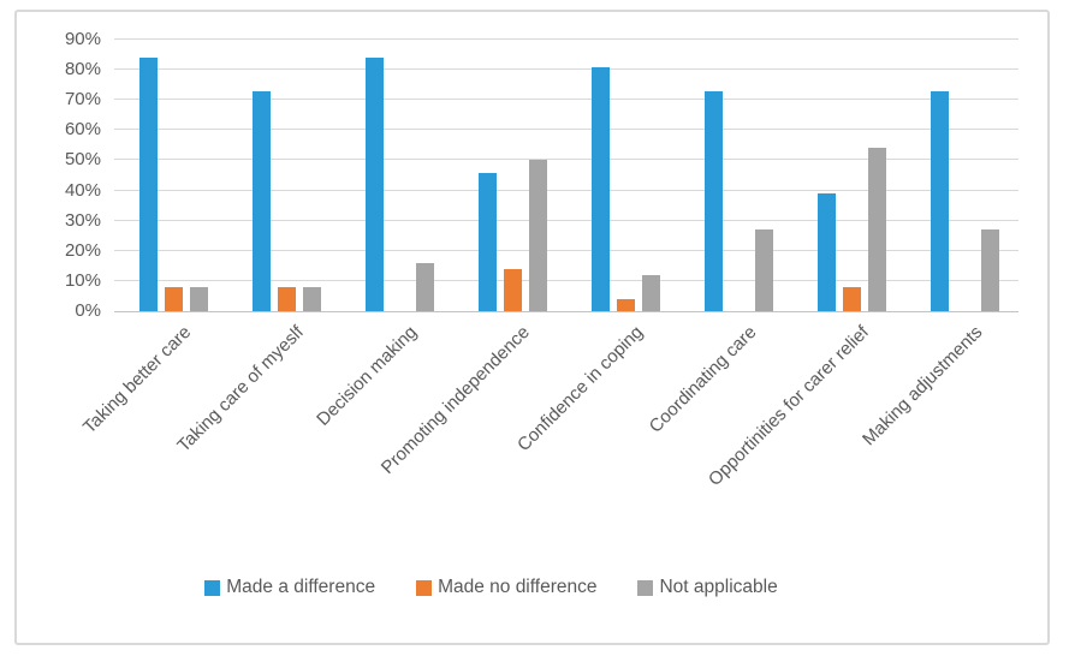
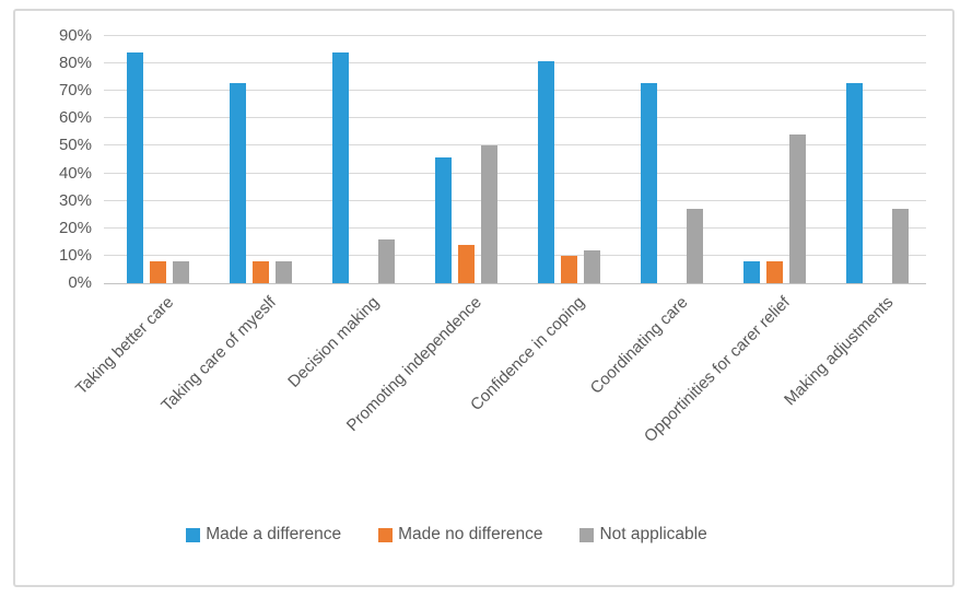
Made no difference/Confidence in coping: 4% -> 10%
Made a difference/Opportinities for carer relief: 39% -> 8%
